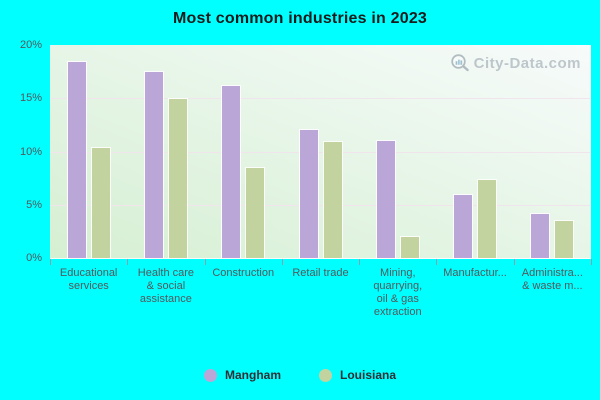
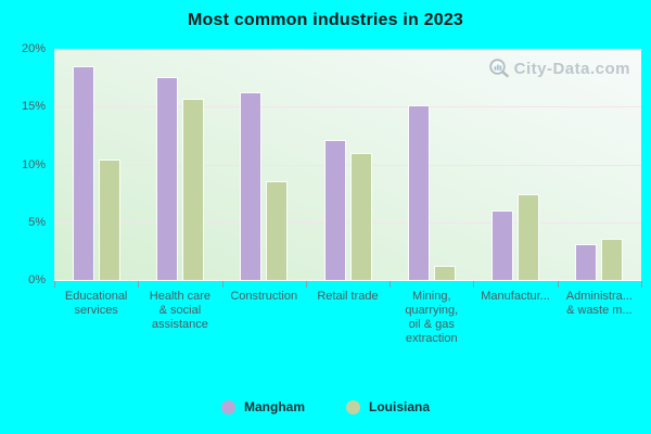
Louisiana/Health care & social assistance: 15.0% -> 15.7%
Mangham/Mining, quarrying, oil & gas extraction: 11.1% -> 15.1%
Louisiana/Mining, quarrying, oil & gas extraction: 2.1% -> 1.2%
Mangham/Administra... & waste m...: 4.2% -> 3.1%
